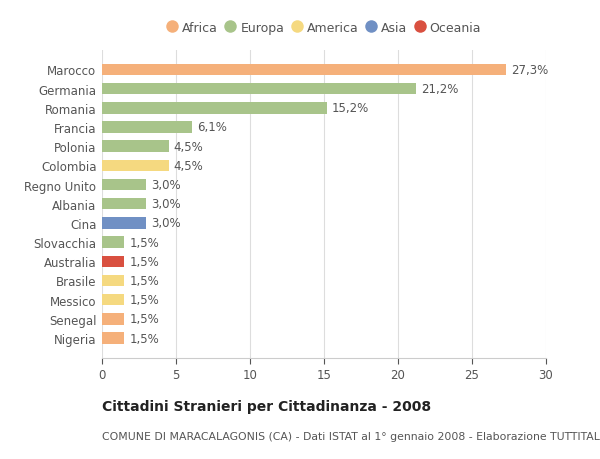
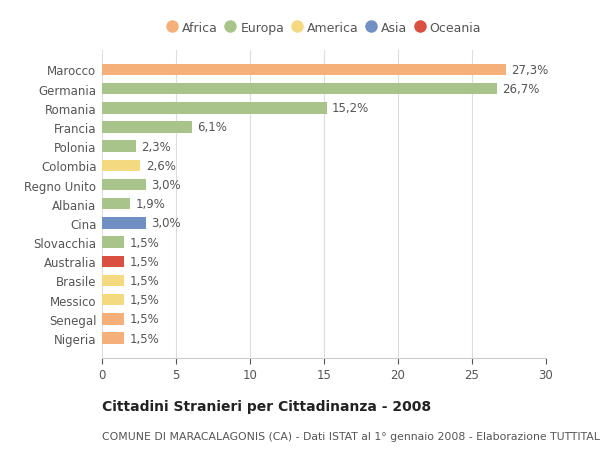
Germania: 21,2% -> 26,7%
Polonia: 4,5% -> 2,3%
Colombia: 4,5% -> 2,6%
Albania: 3,0% -> 1,9%
